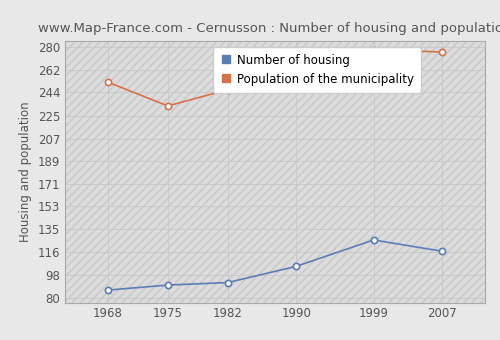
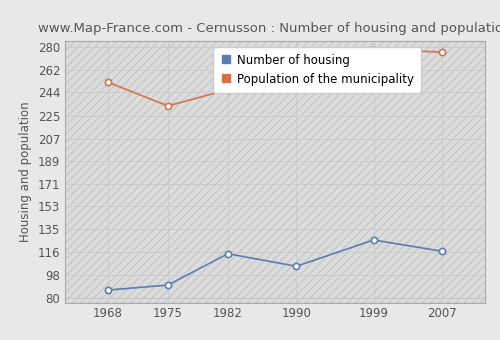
Number of housing/1982: 92 -> 115
